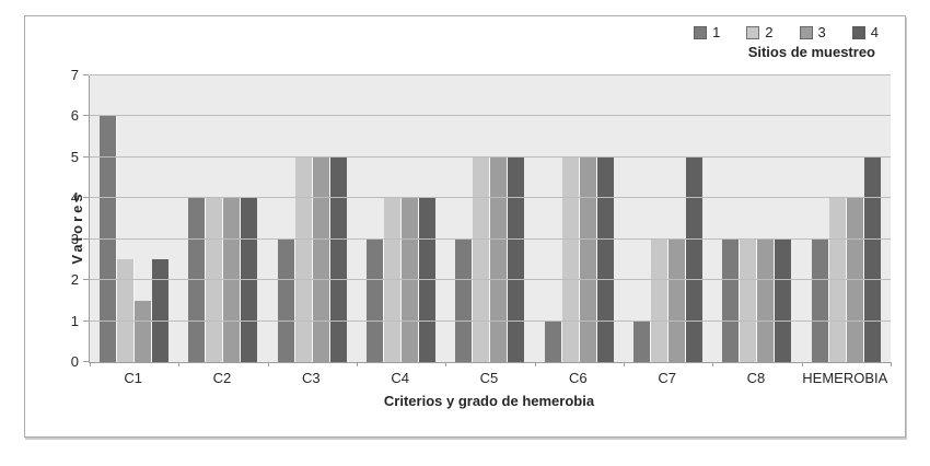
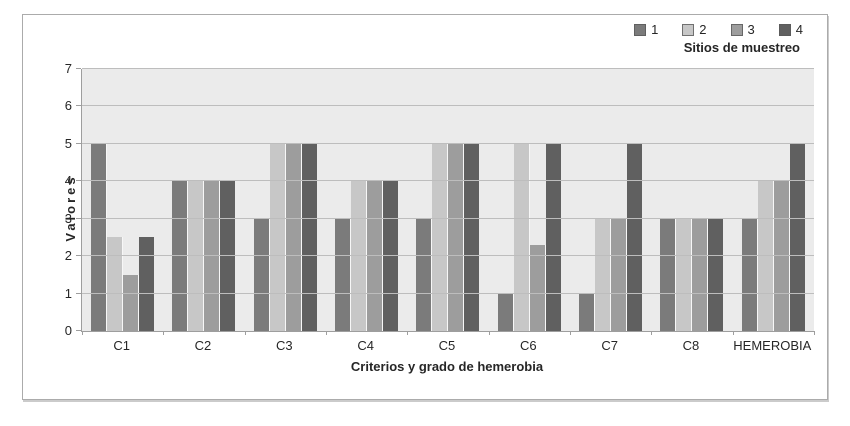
1/C1: 6 -> 5
3/C6: 5.0 -> 2.3
